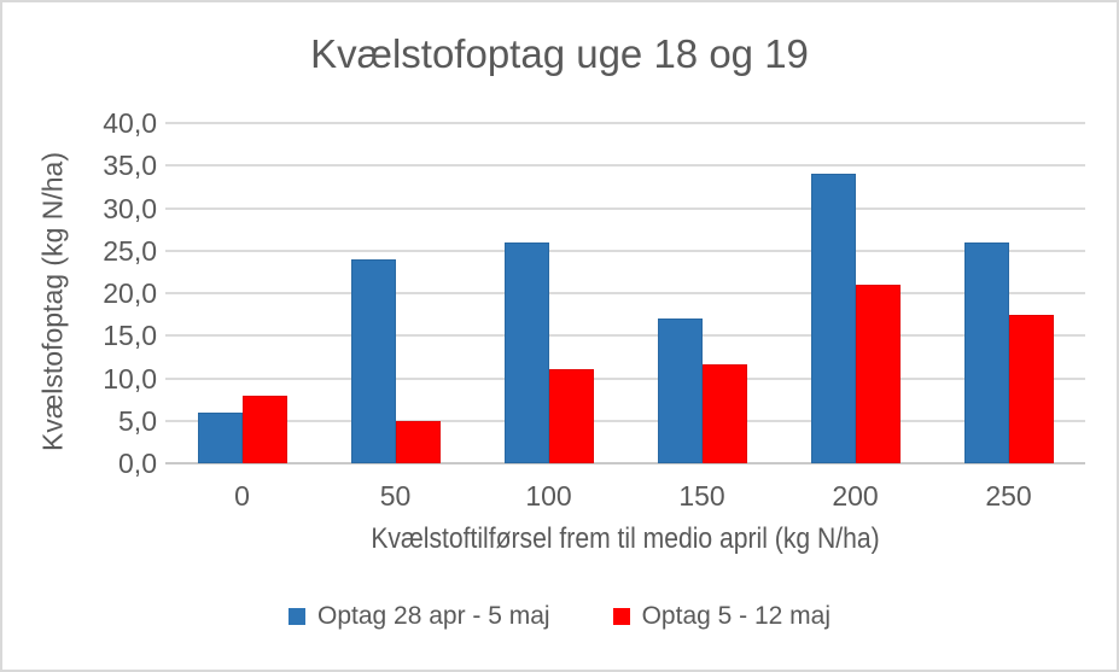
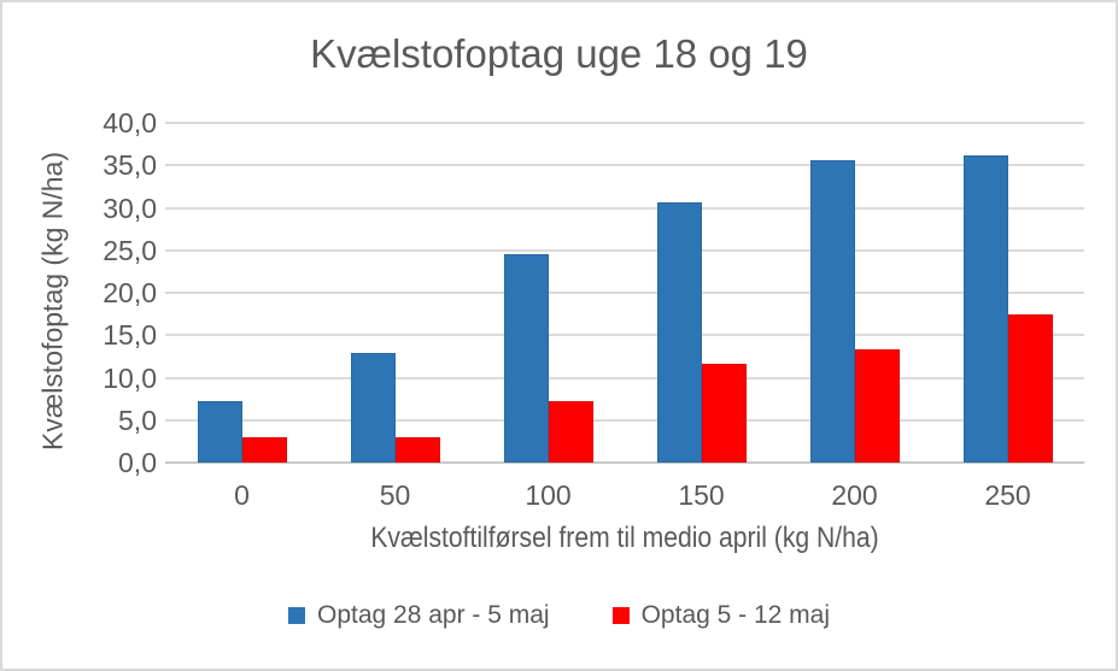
Optag 28 apr - 5 maj/0: 6 -> 7
Optag 5 - 12 maj/0: 8 -> 3
Optag 28 apr - 5 maj/50: 24 -> 13
Optag 5 - 12 maj/50: 5 -> 3
Optag 28 apr - 5 maj/100: 26 -> 24
Optag 5 - 12 maj/100: 11 -> 7
Optag 28 apr - 5 maj/150: 17 -> 31
Optag 28 apr - 5 maj/200: 34 -> 36
Optag 5 - 12 maj/200: 21 -> 13
Optag 28 apr - 5 maj/250: 26 -> 36
